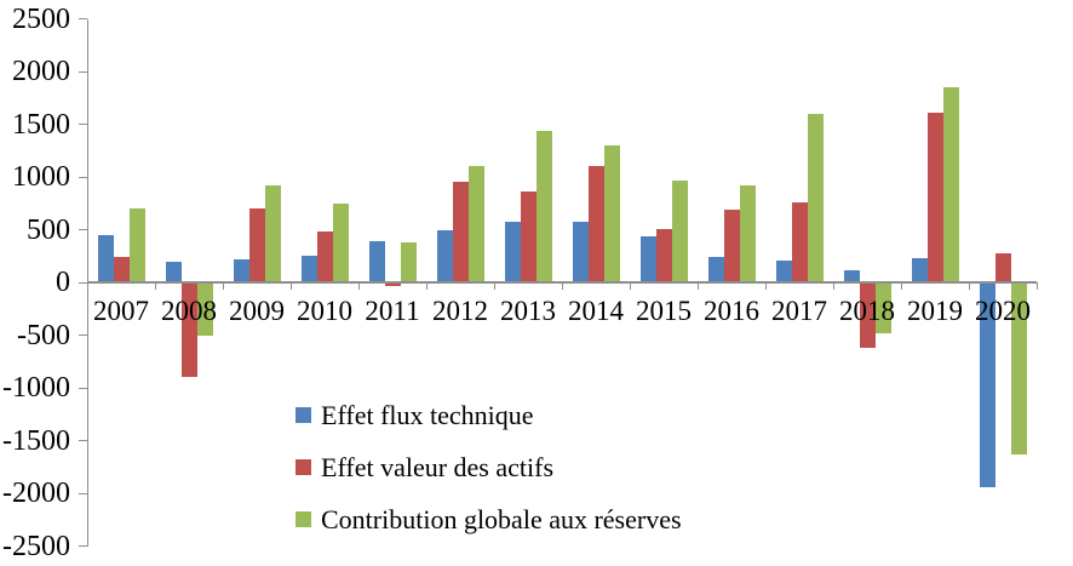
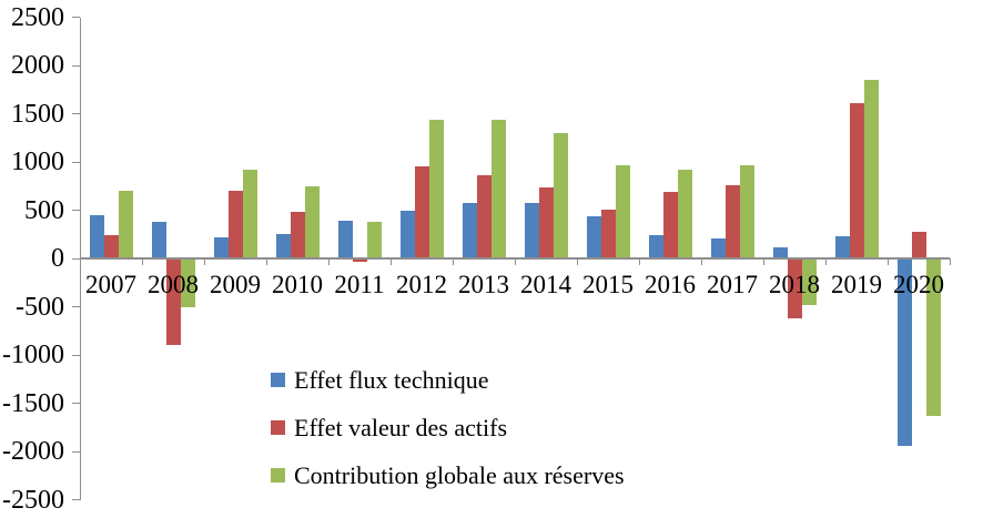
Effet flux technique/2008: 200 -> 400
Contribution globale aux réserves/2012: 1100 -> 1400
Effet valeur des actifs/2014: 1100 -> 700
Contribution globale aux réserves/2017: 1600 -> 1000
